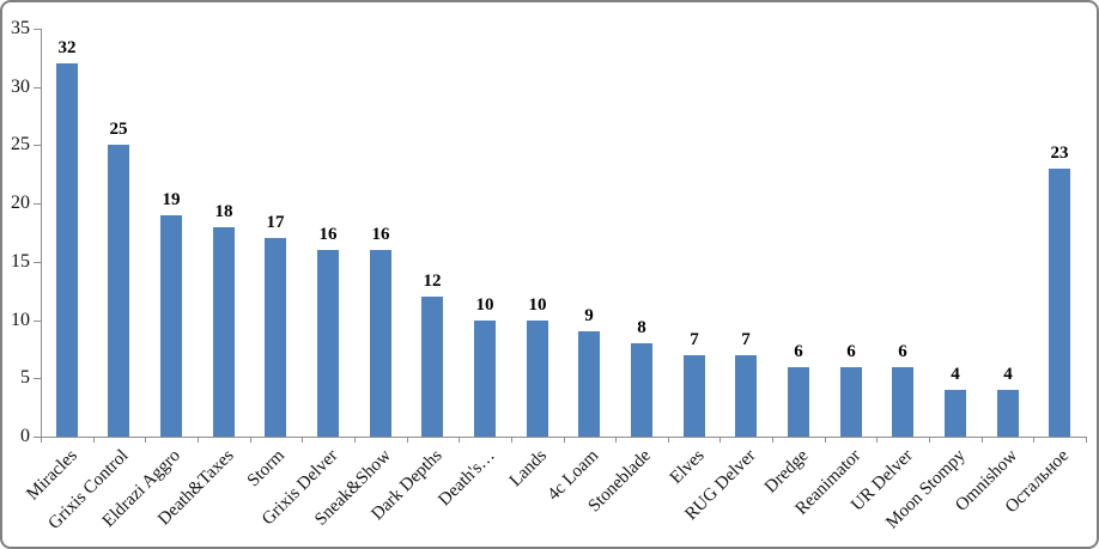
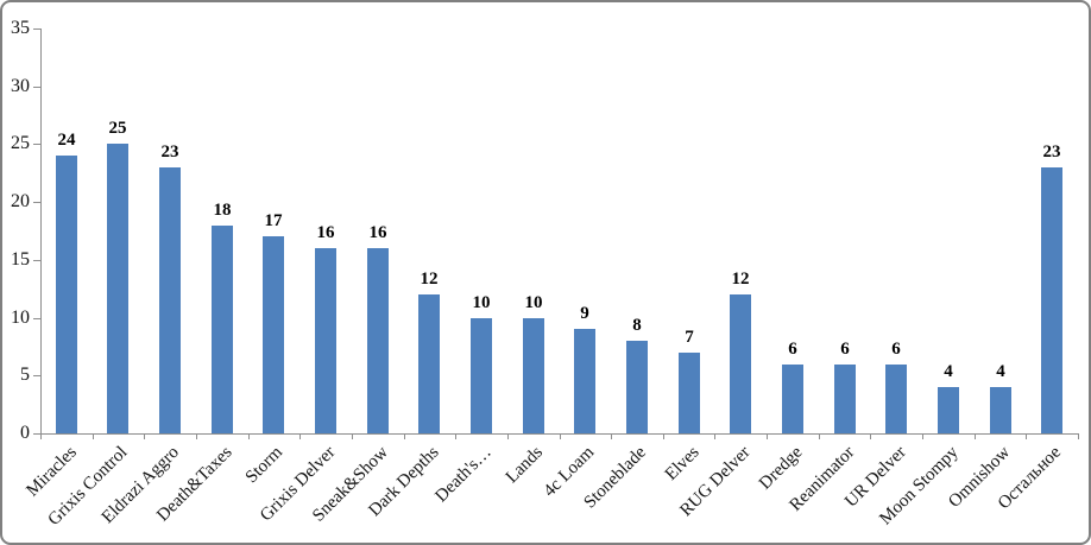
Miracles: 32 -> 24
Eldrazi Aggro: 19 -> 23
RUG Delver: 7 -> 12
